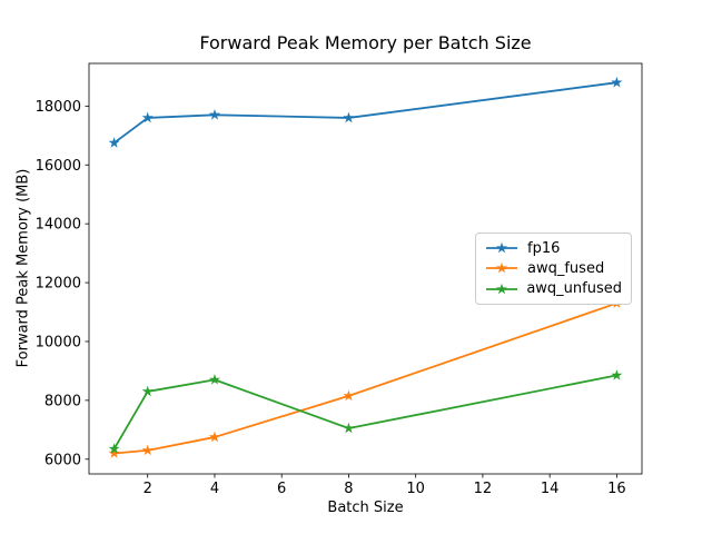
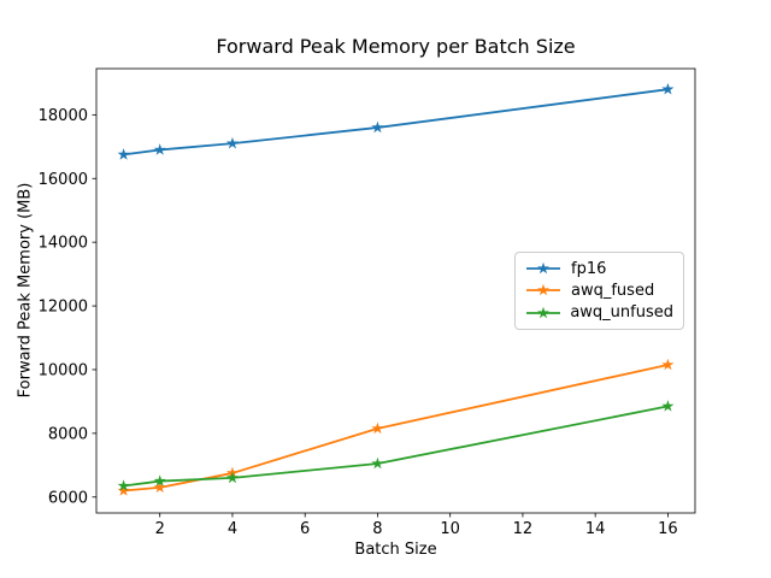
fp16/2: 17600 -> 16900
awq_unfused/2: 8300 -> 6500
fp16/4: 17700 -> 17100
awq_unfused/4: 8700 -> 6600
awq_fused/16: 11300 -> 10200
